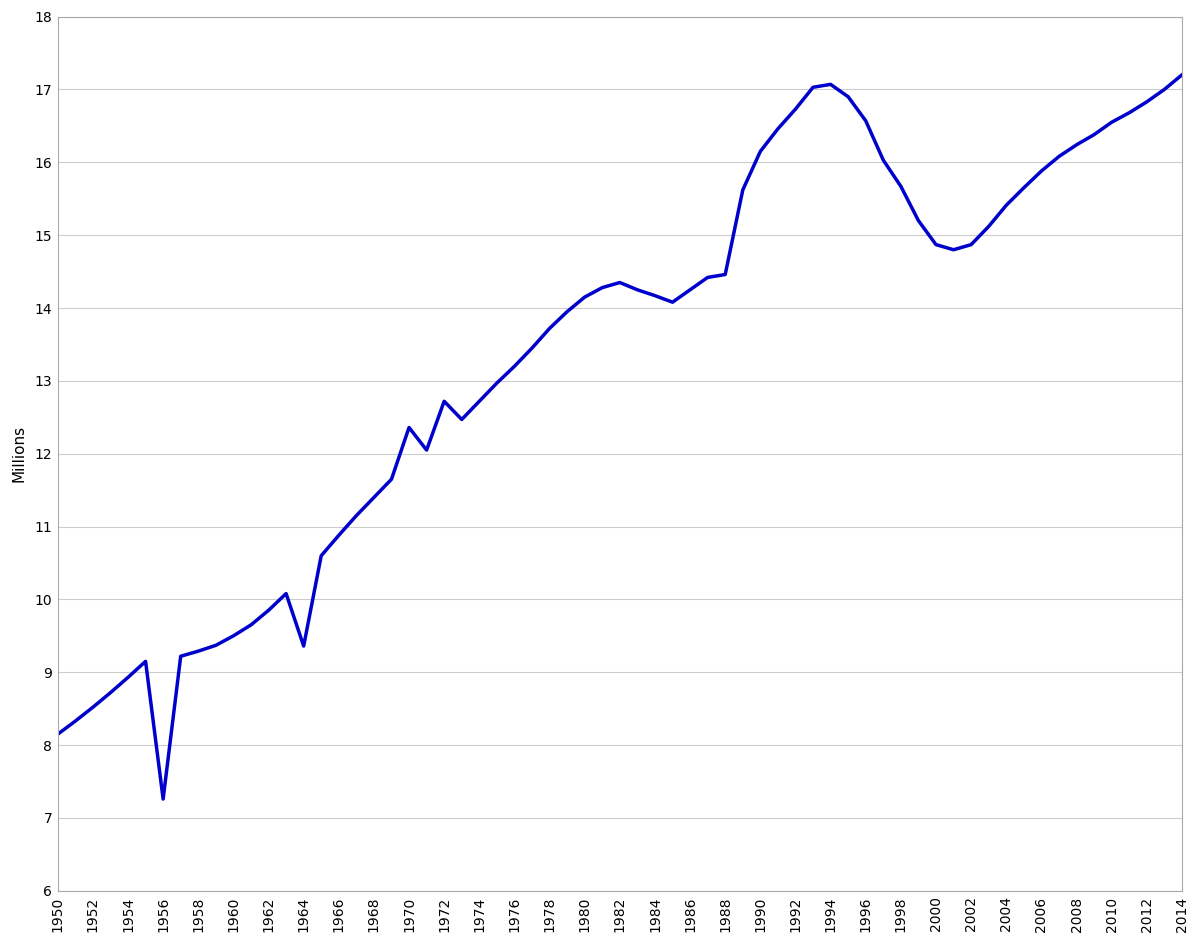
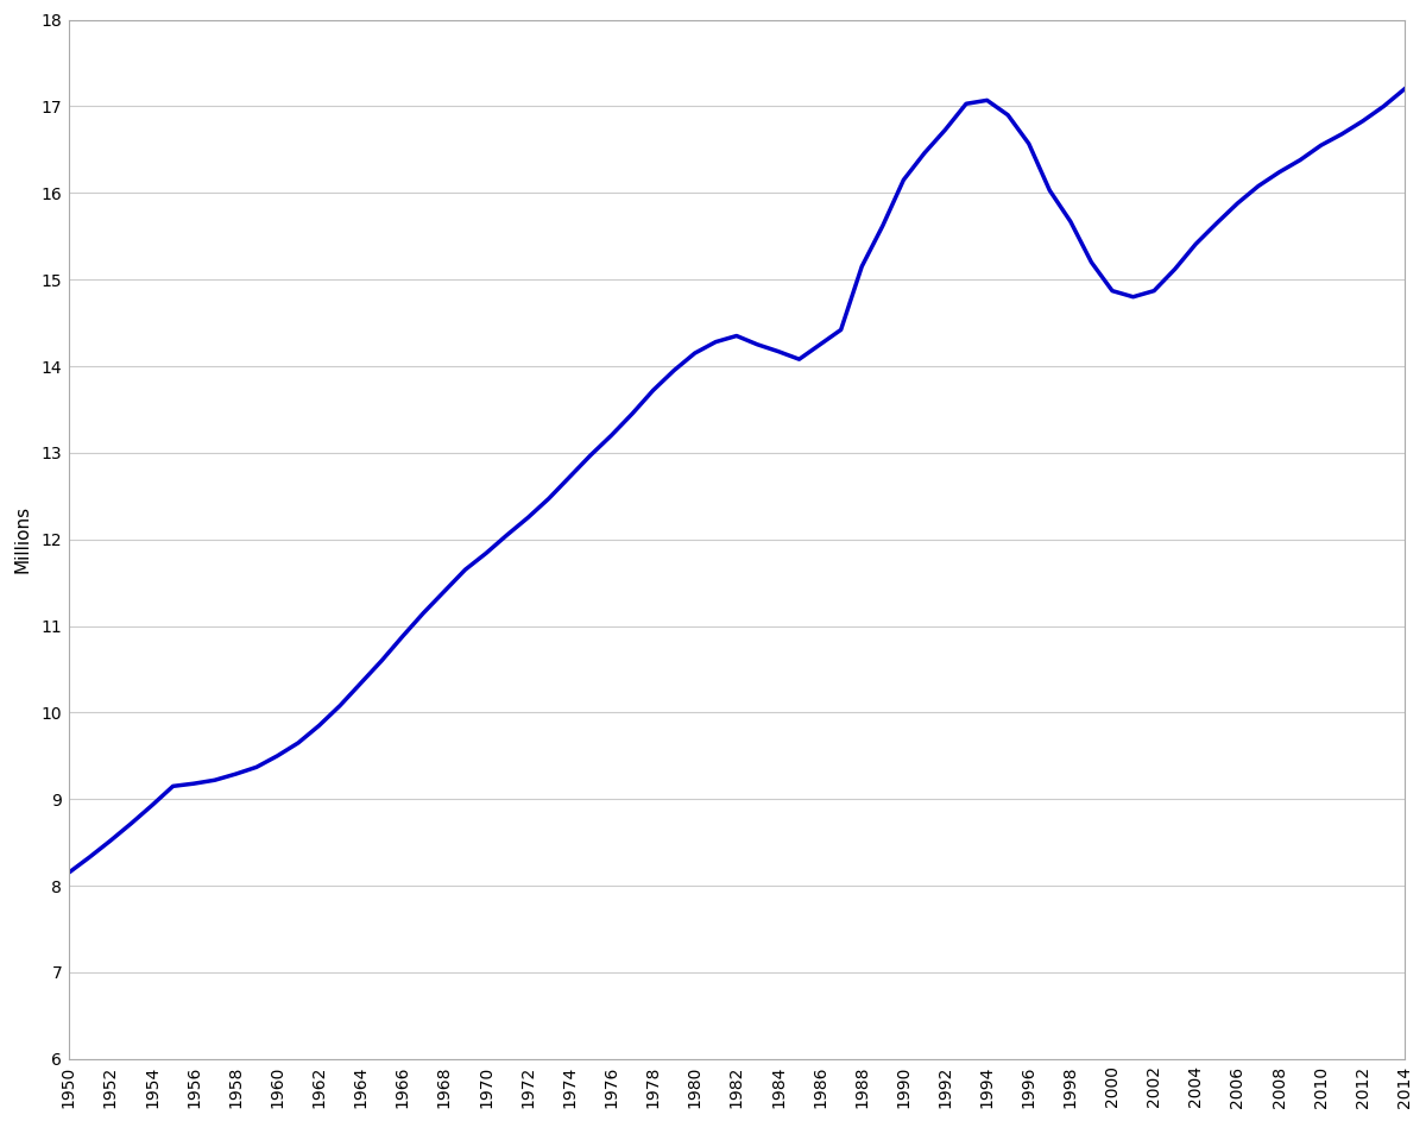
1956: 7.26 -> 9.18
1964: 9.36 -> 10.34
1970: 12.36 -> 11.84
1972: 12.72 -> 12.25
1988: 14.46 -> 15.15
